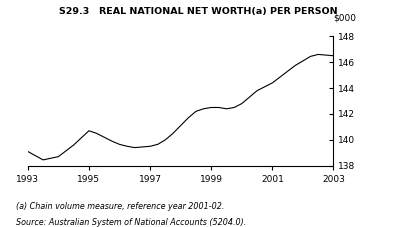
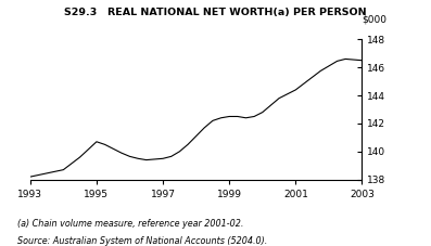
1993: 139.1 -> 138.2
